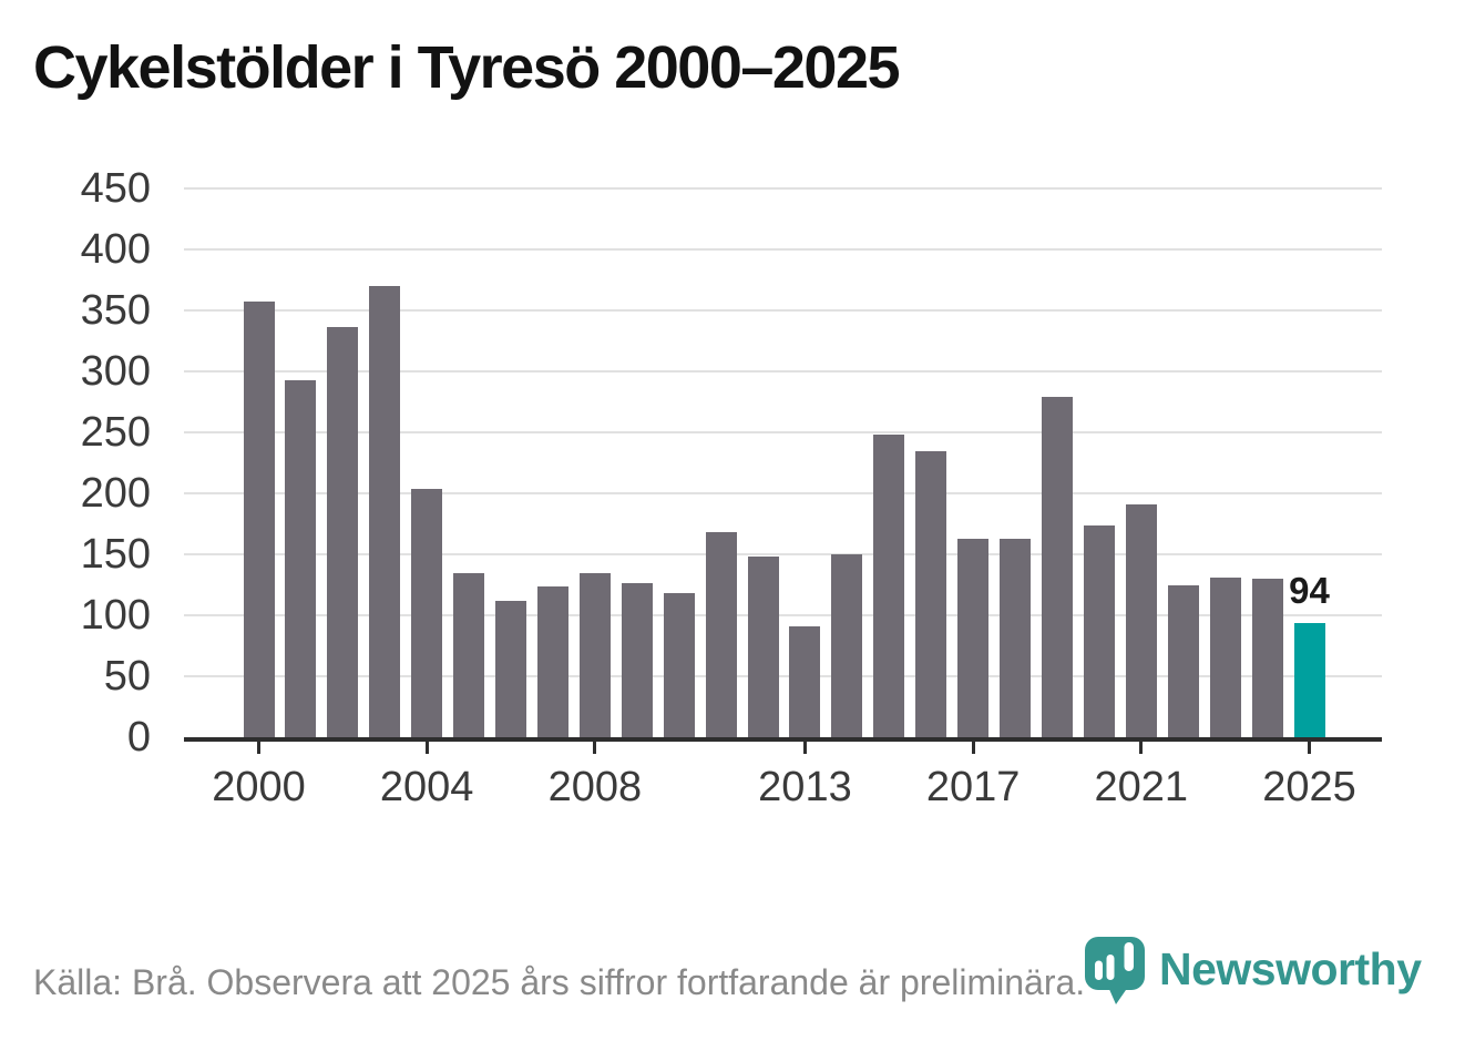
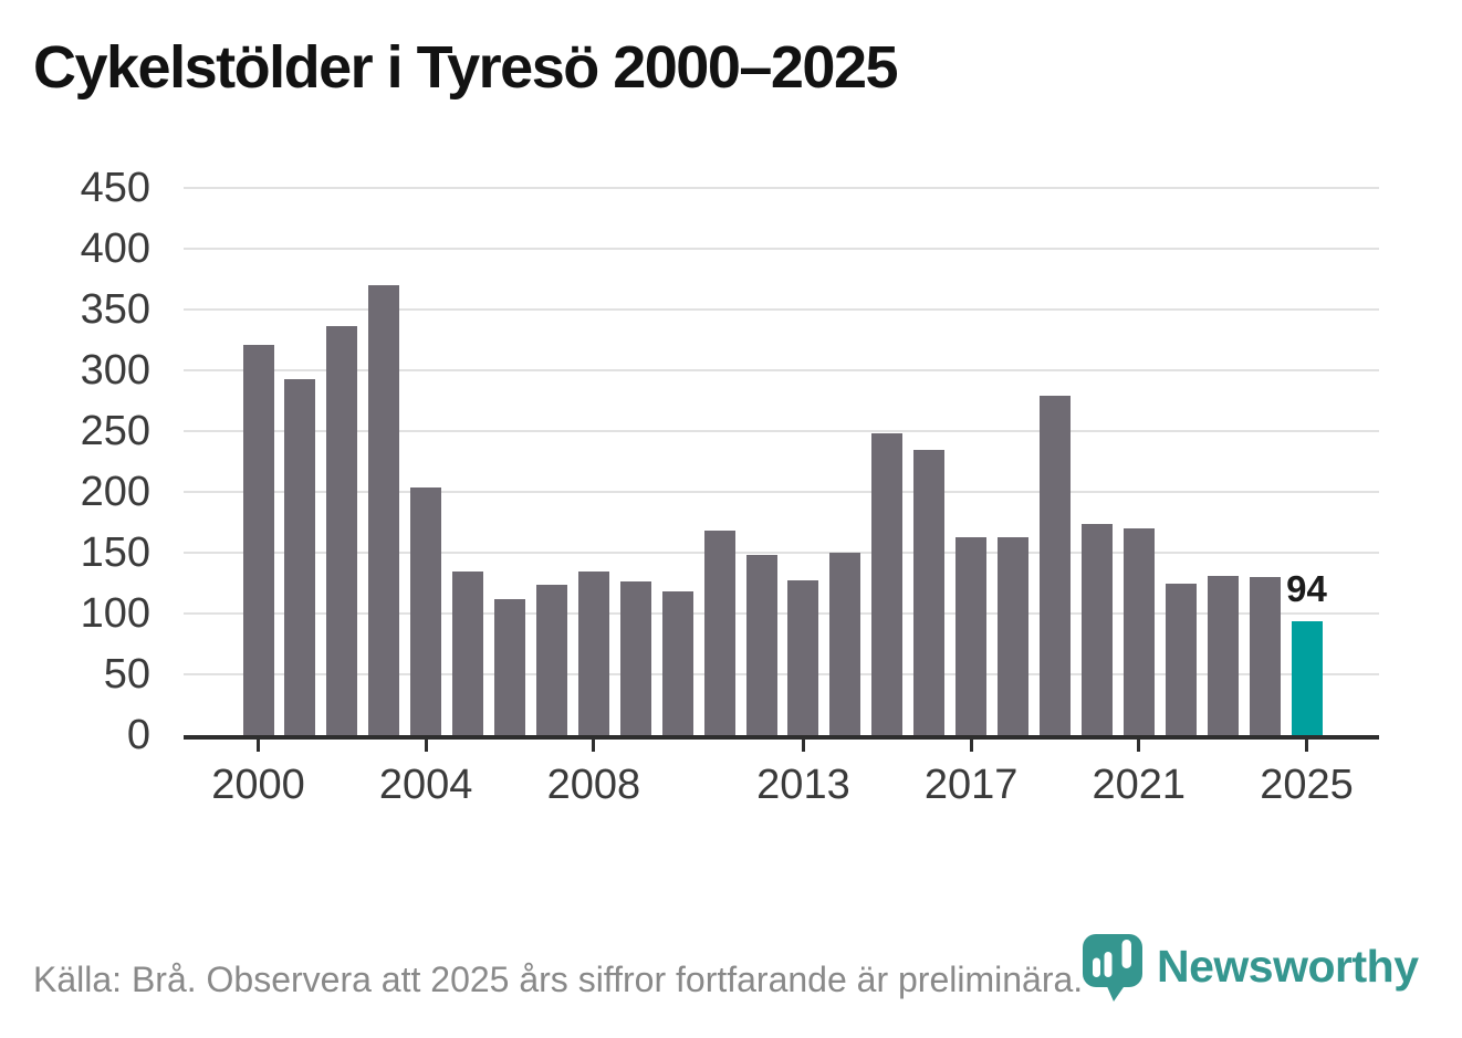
2000: 357 -> 321
2013: 91 -> 127
2021: 191 -> 170
